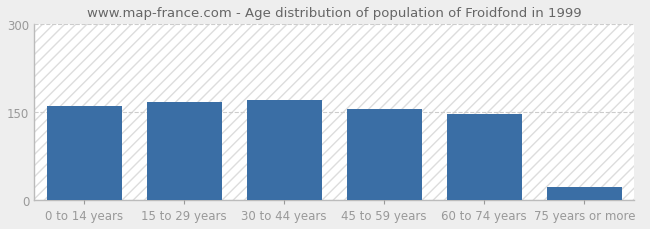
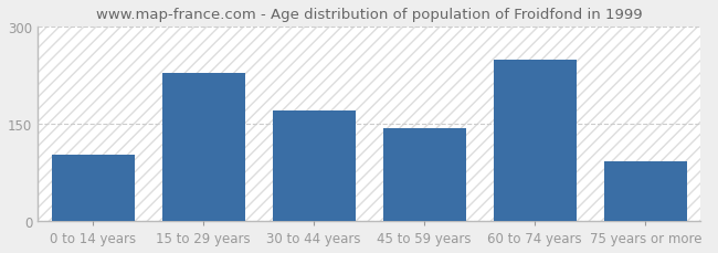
0 to 14 years: 160 -> 102
15 to 29 years: 168 -> 228
45 to 59 years: 156 -> 144
60 to 74 years: 147 -> 250
75 years or more: 22 -> 92
